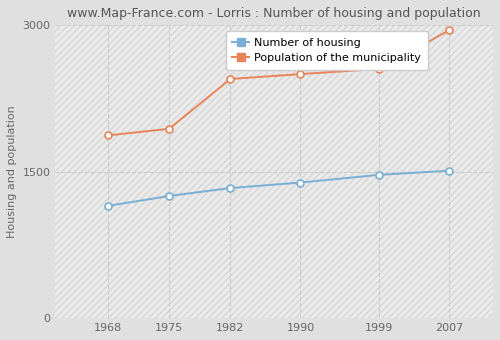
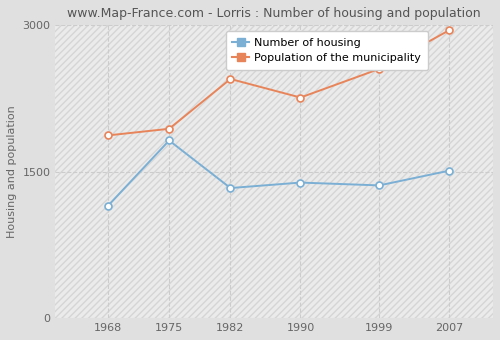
Number of housing/1975: 1250 -> 1820
Population of the municipality/1990: 2500 -> 2260
Number of housing/1999: 1470 -> 1360
